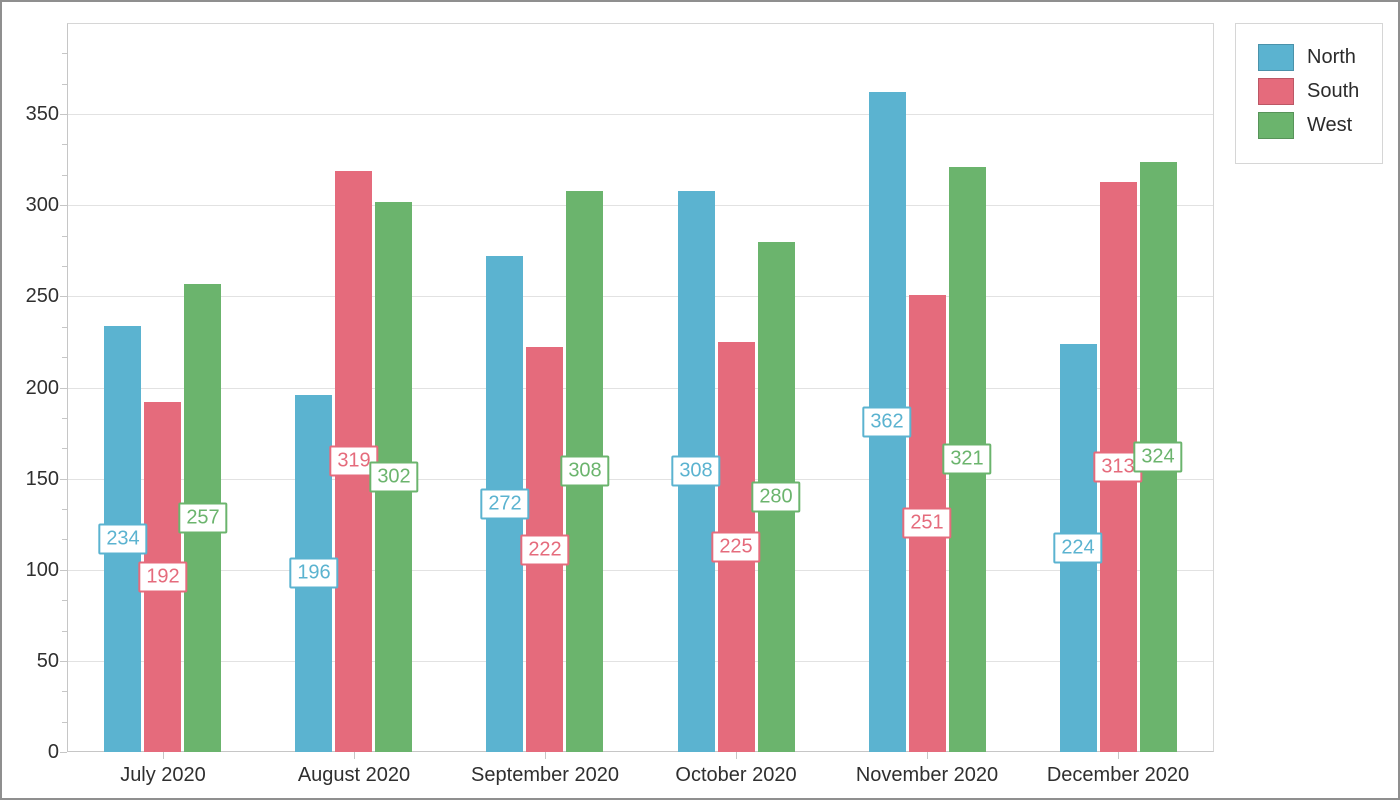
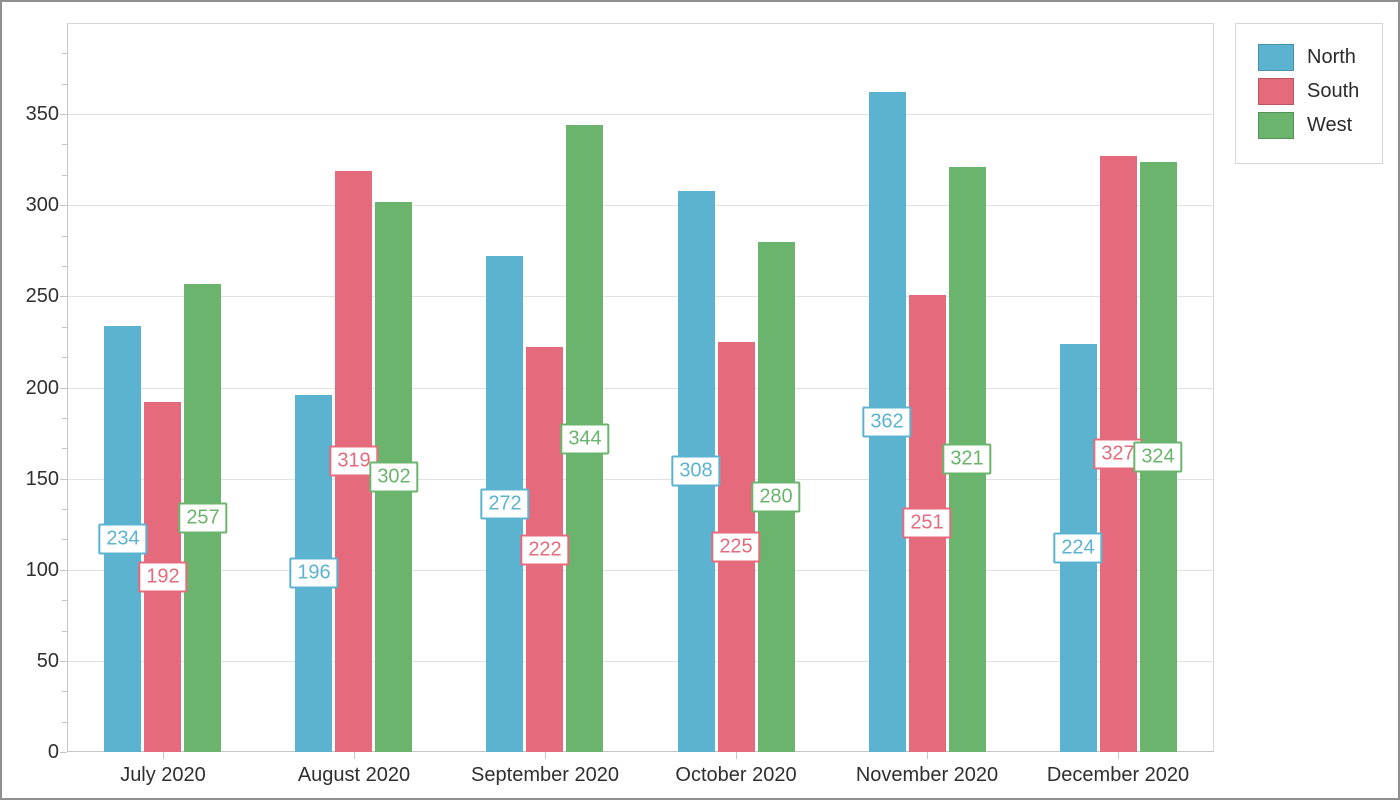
West/September 2020: 308 -> 344
South/December 2020: 313 -> 327
